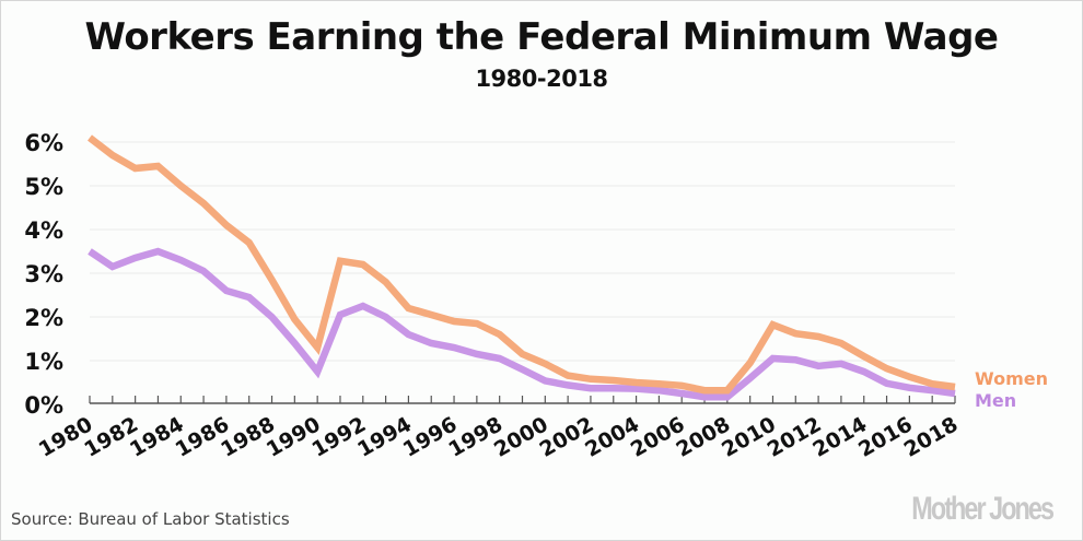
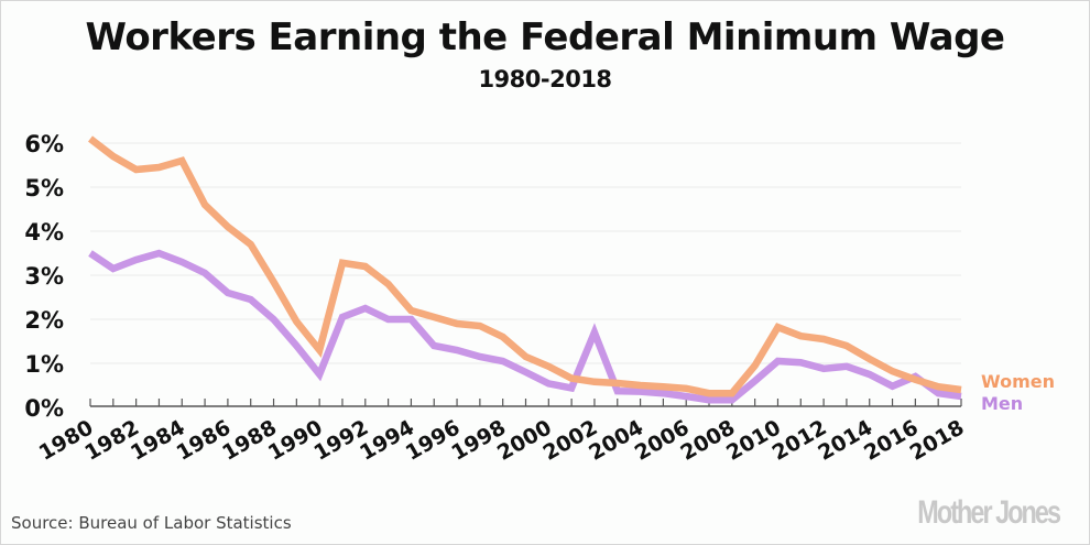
Women/1984: 5.0% -> 5.6%
Men/1994: 1.6% -> 2.0%
Men/2002: 0.4% -> 1.7%
Men/2016: 0.4% -> 0.7%
